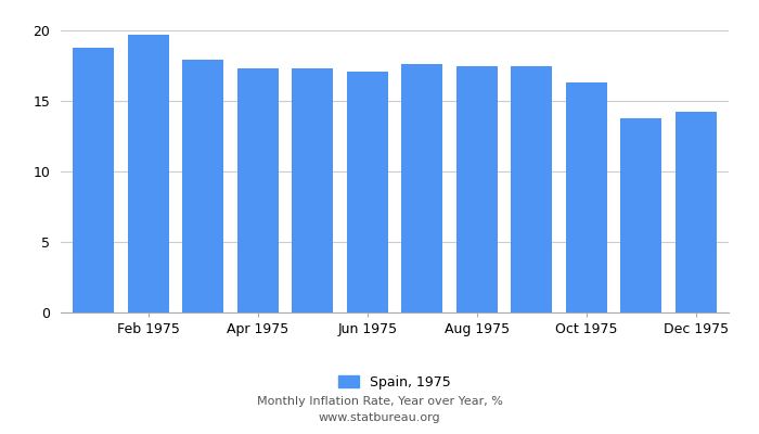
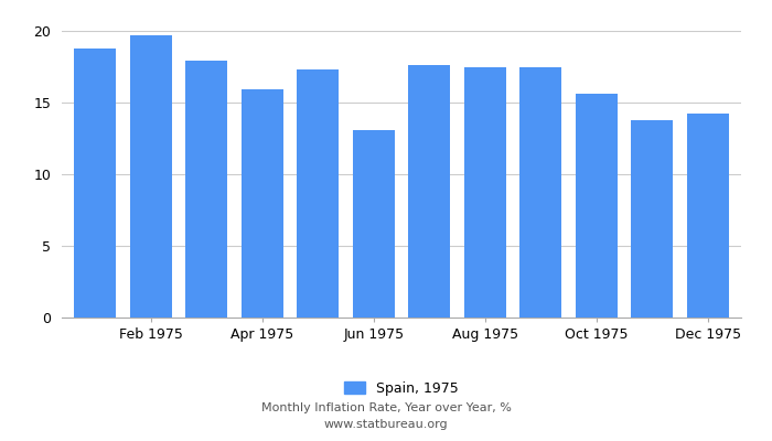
Apr 1975: 17.3 -> 15.9
Jun 1975: 17.1 -> 13.1
Oct 1975: 16.3 -> 15.6
